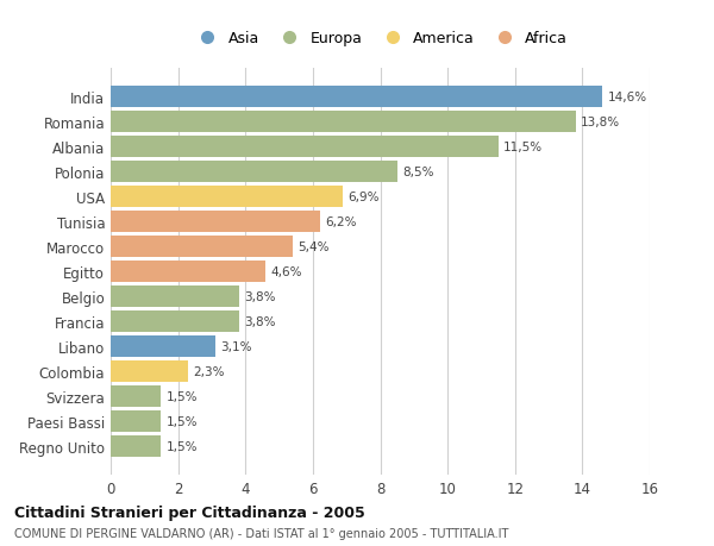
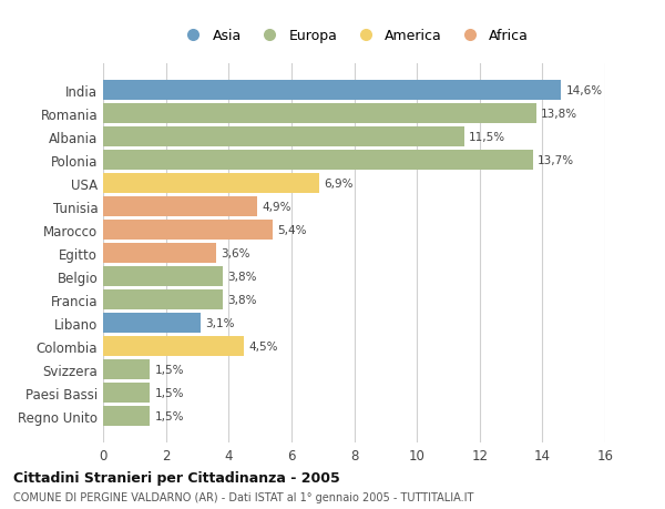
Polonia: 8,5% -> 13,7%
Tunisia: 6,2% -> 4,9%
Egitto: 4,6% -> 3,6%
Colombia: 2,3% -> 4,5%
